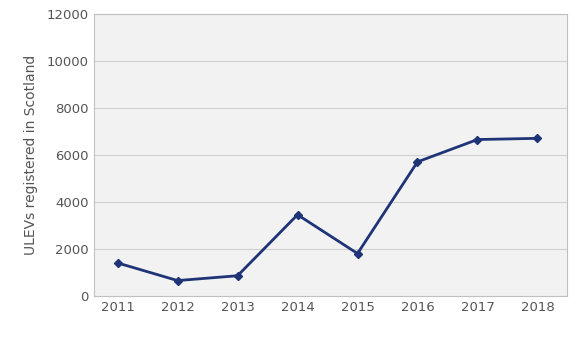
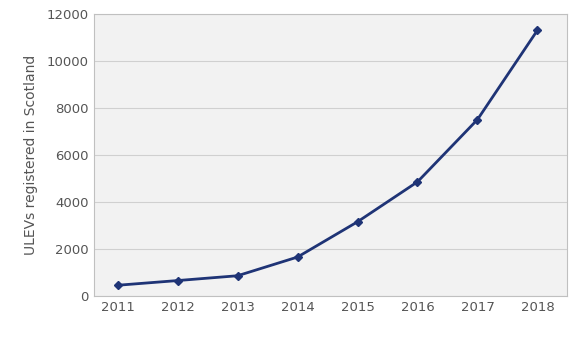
2011: 1400 -> 450
2014: 3450 -> 1650
2015: 1800 -> 3150
2016: 5700 -> 4850
2017: 6650 -> 7500
2018: 6700 -> 11300
